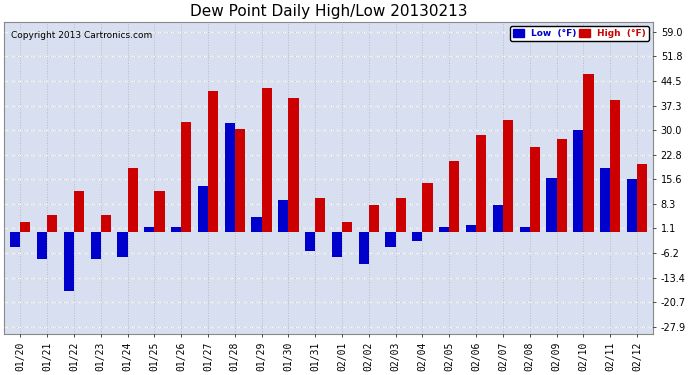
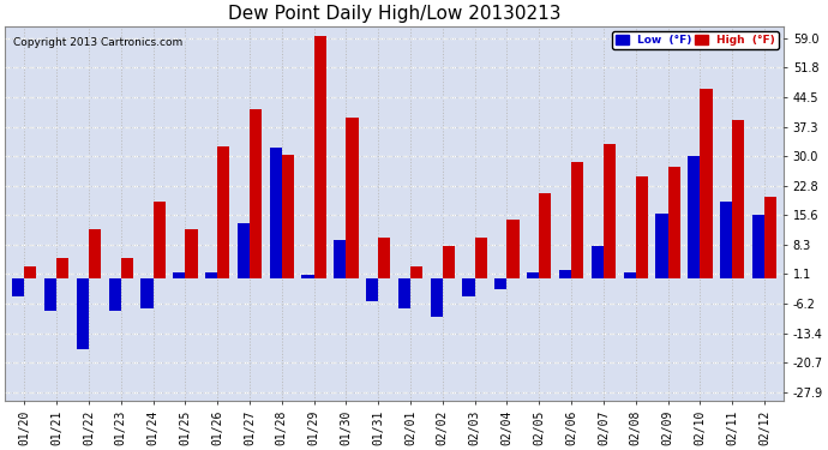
Low (°F)/01/29: 4.5 -> 1.0
High (°F)/01/29: 42.5 -> 59.5
